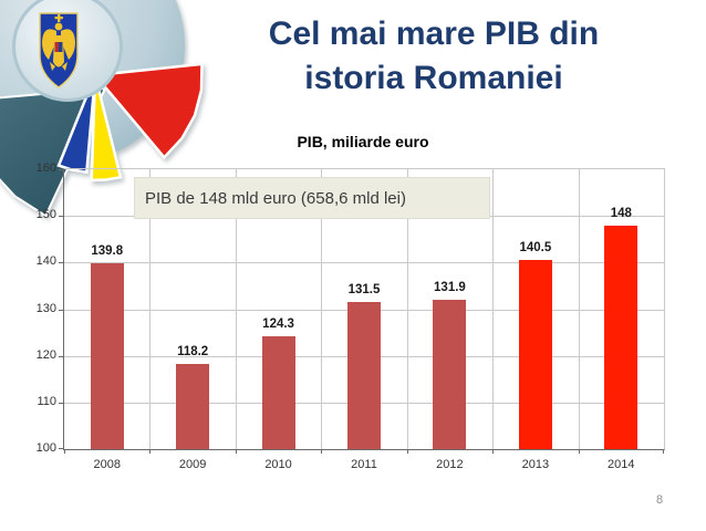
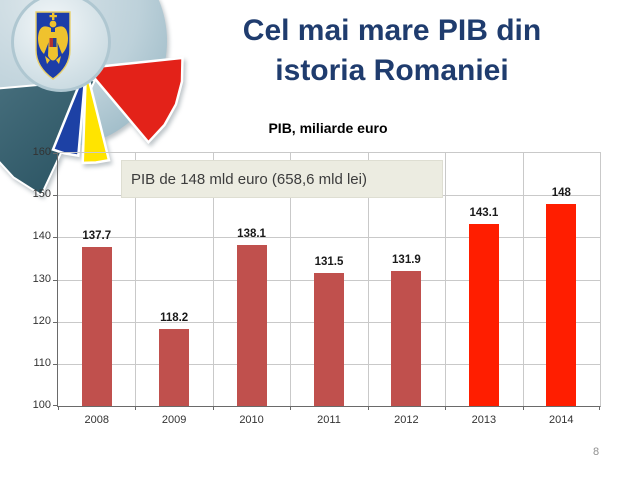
2008: 139.8 -> 137.7
2010: 124.3 -> 138.1
2013: 140.5 -> 143.1
